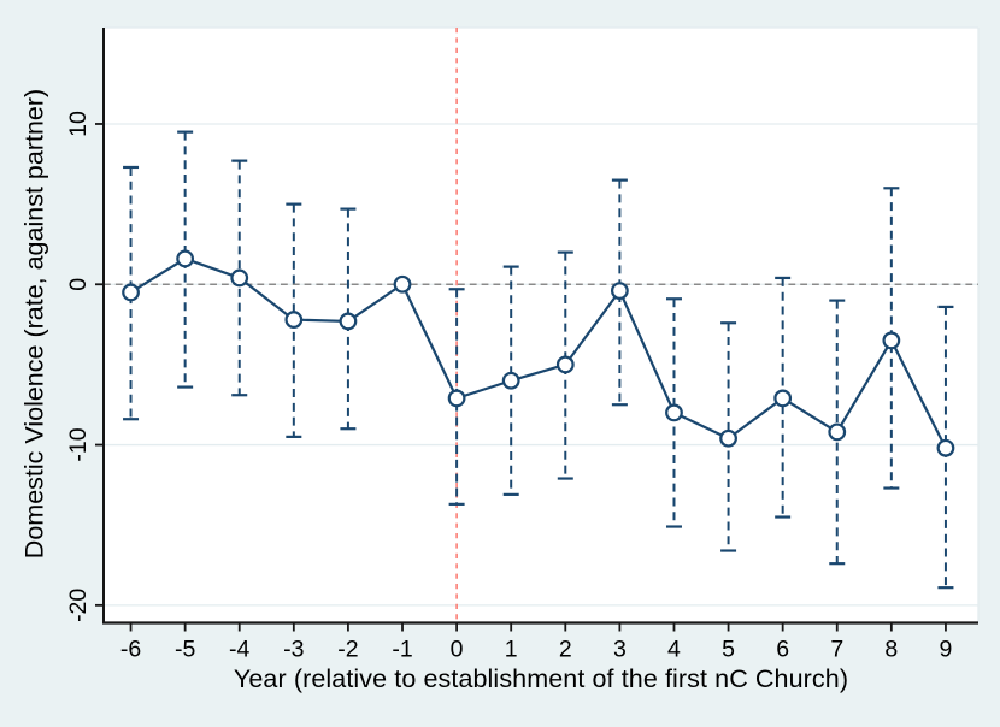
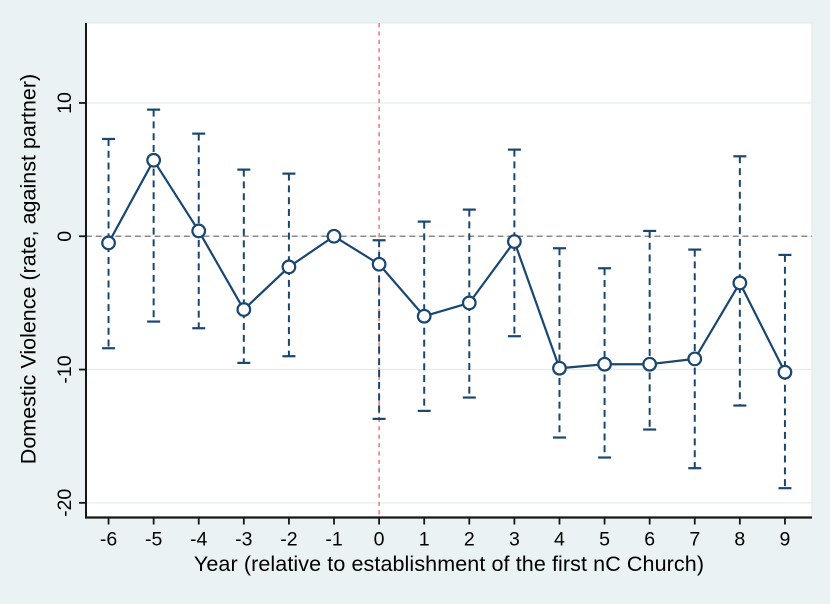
-5: 1.6 -> 5.7
-3: -2.2 -> -5.5
0: -7.1 -> -2.1
4: -8.0 -> -9.9
6: -7.1 -> -9.6
